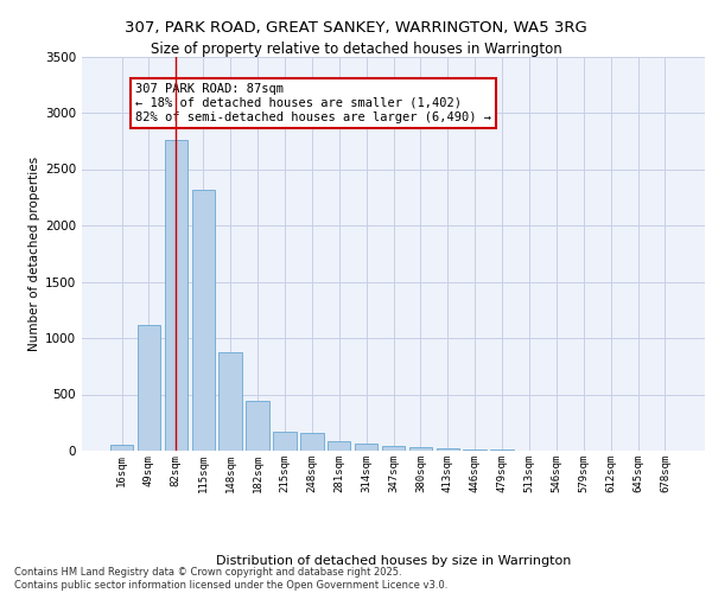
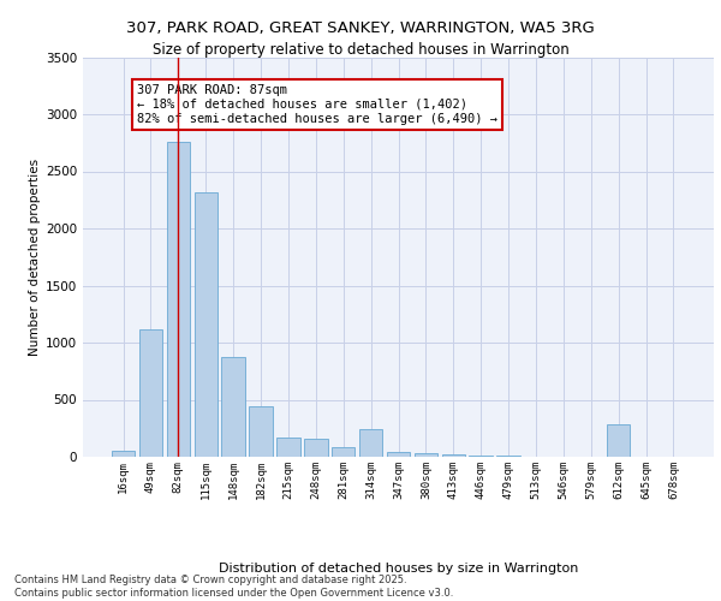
314sqm: 60 -> 240
612sqm: 0 -> 280
